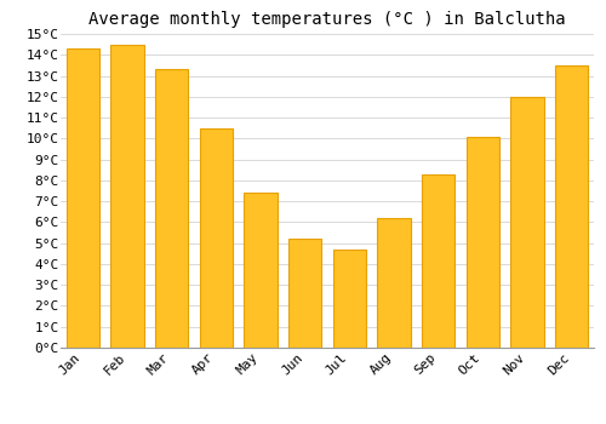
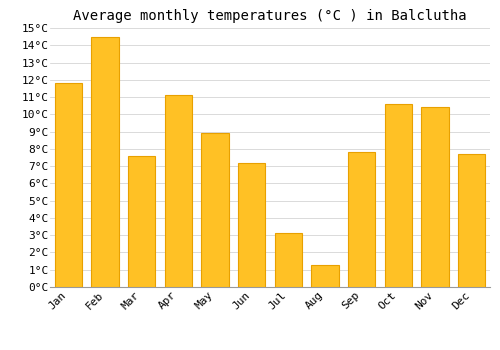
Jan: 14.3°C -> 11.8°C
Mar: 13.3°C -> 7.6°C
Apr: 10.5°C -> 11.1°C
May: 7.4°C -> 8.9°C
Jun: 5.2°C -> 7.2°C
Jul: 4.7°C -> 3.1°C
Aug: 6.2°C -> 1.3°C
Sep: 8.3°C -> 7.8°C
Oct: 10.1°C -> 10.6°C
Nov: 12.0°C -> 10.4°C
Dec: 13.5°C -> 7.7°C
